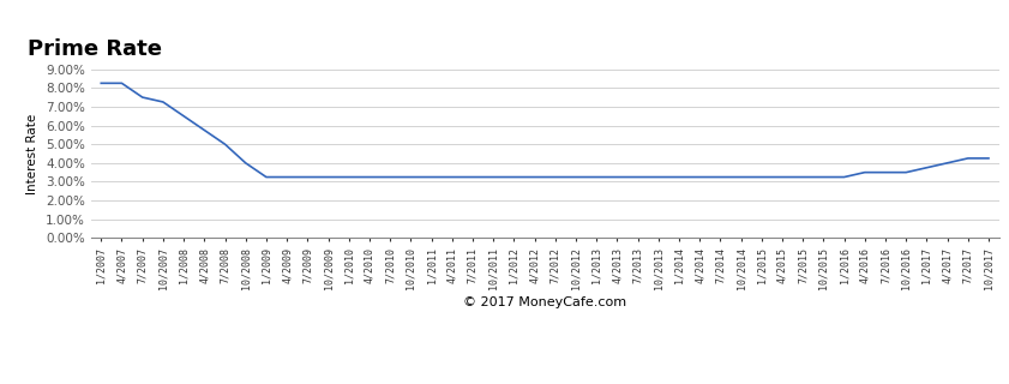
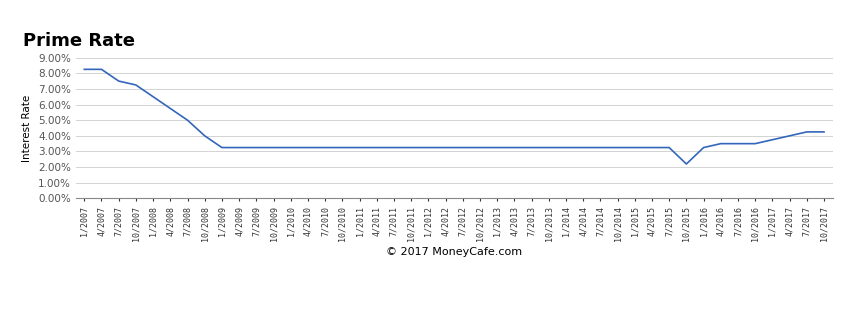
10/2015: 3.3% -> 2.2%
